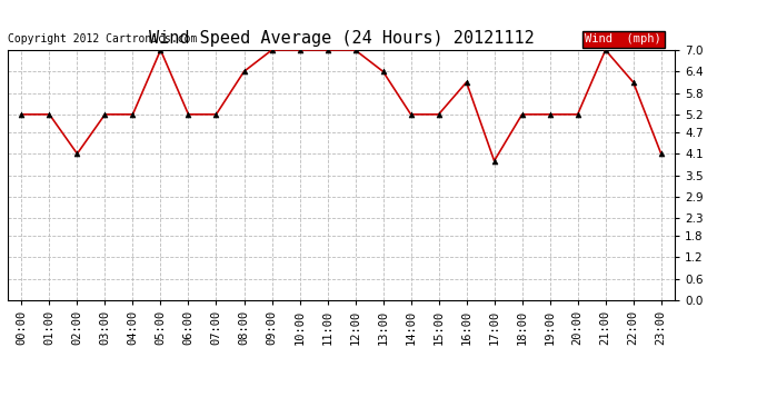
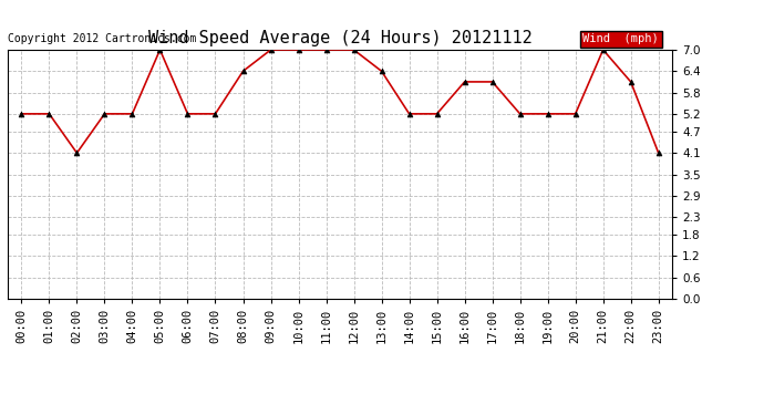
17:00: 3.9 -> 6.1
